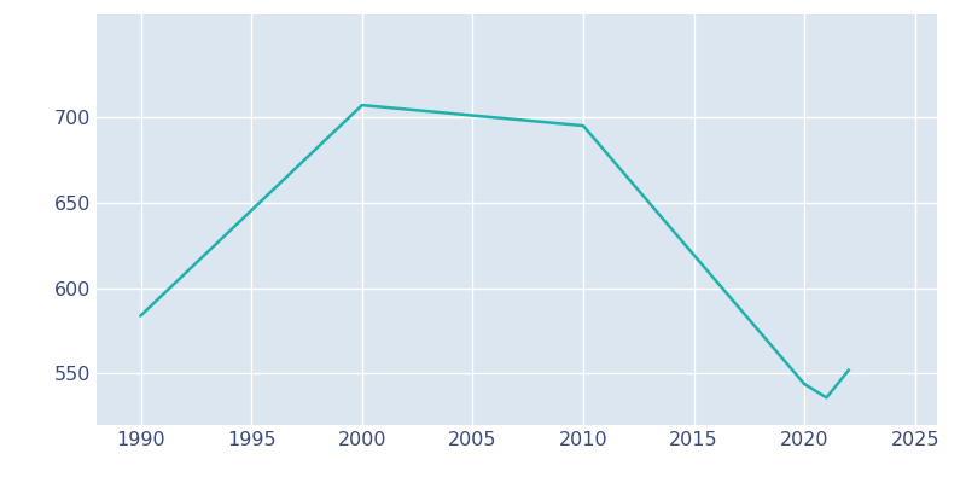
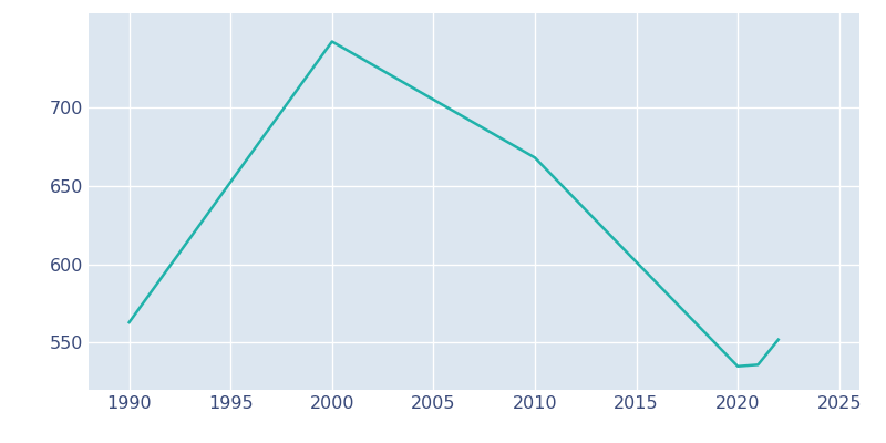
1990: 584 -> 563
2000: 707 -> 742
2010: 695 -> 668
2020: 544 -> 535
